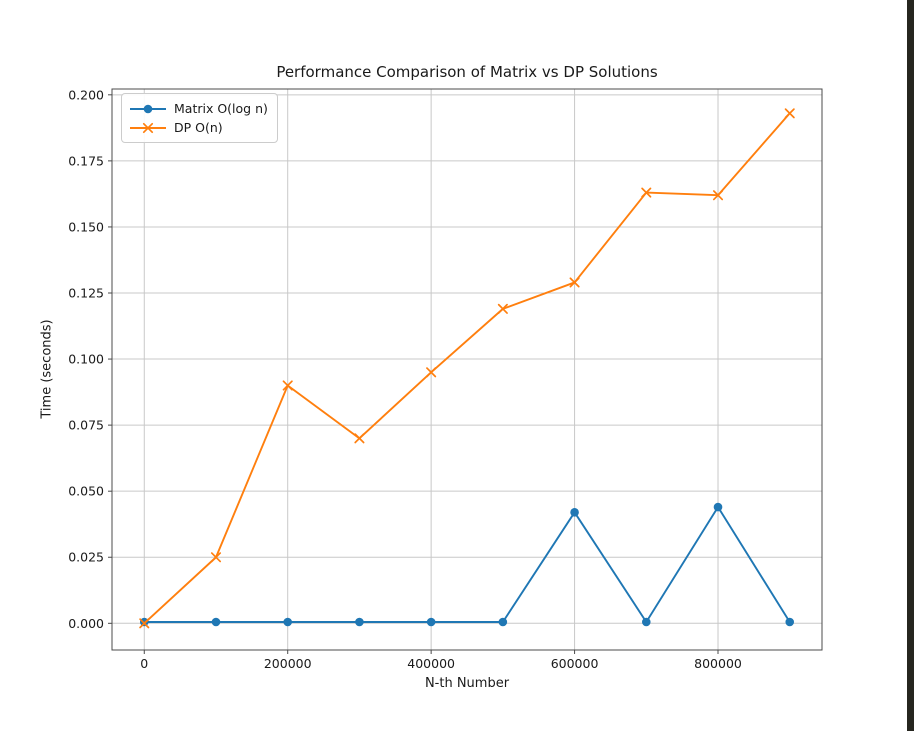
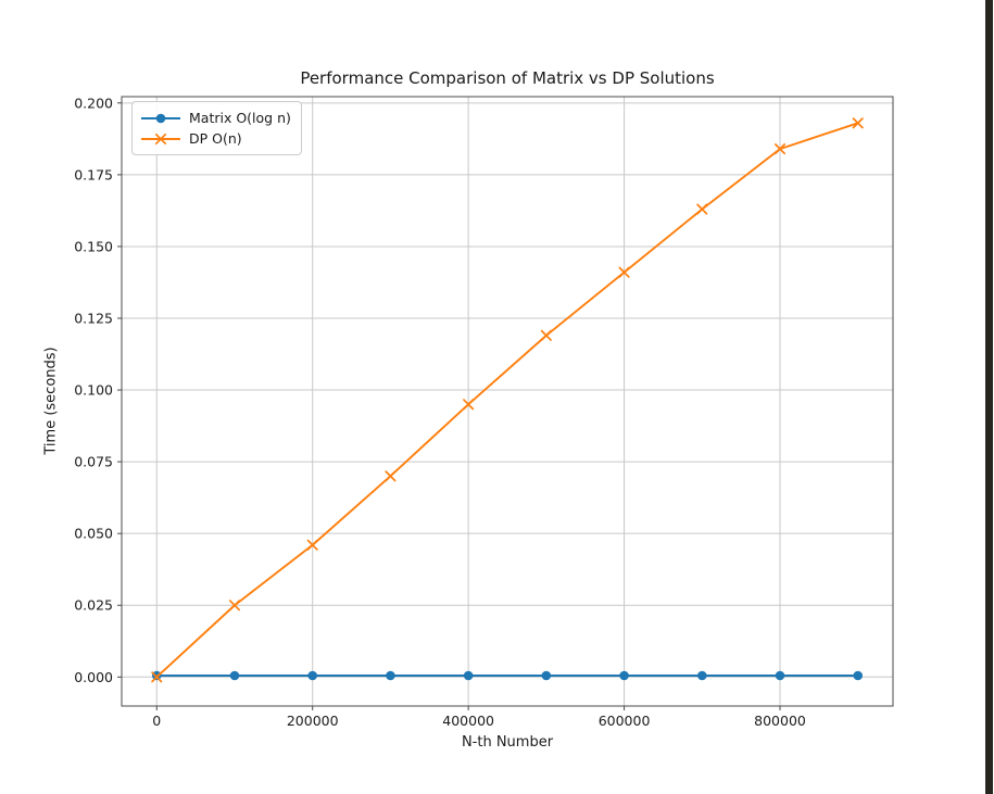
DP O(n)/200000: 0.090 -> 0.046
Matrix O(log n)/600000: 0.042 -> 0.001
DP O(n)/600000: 0.129 -> 0.141
Matrix O(log n)/800000: 0.044 -> 0.001
DP O(n)/800000: 0.162 -> 0.184
